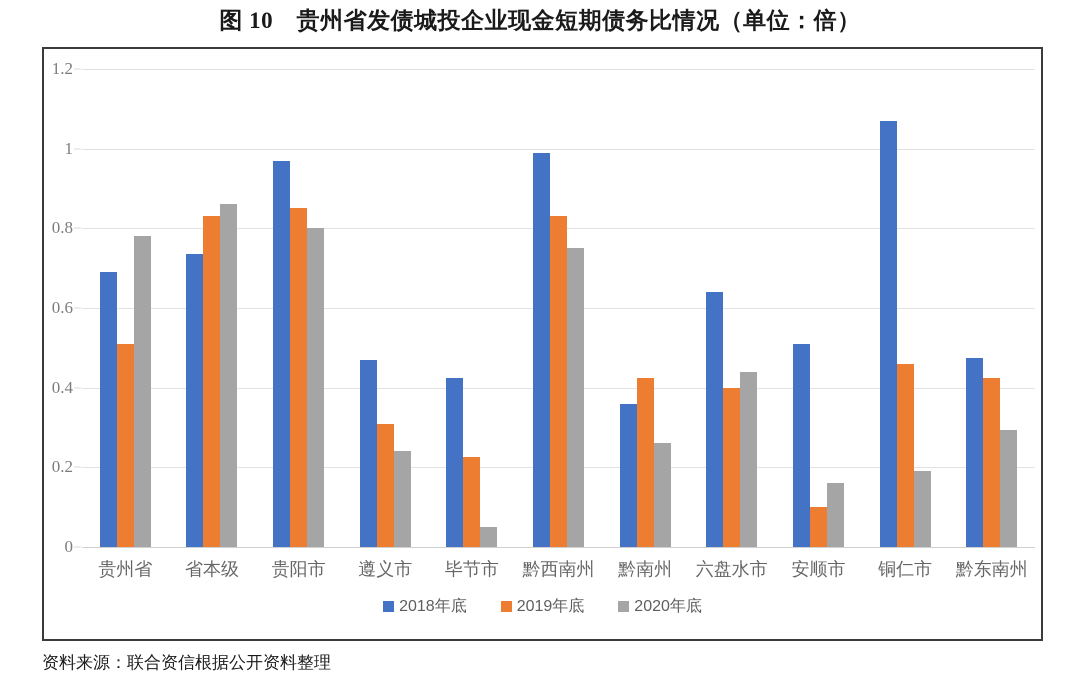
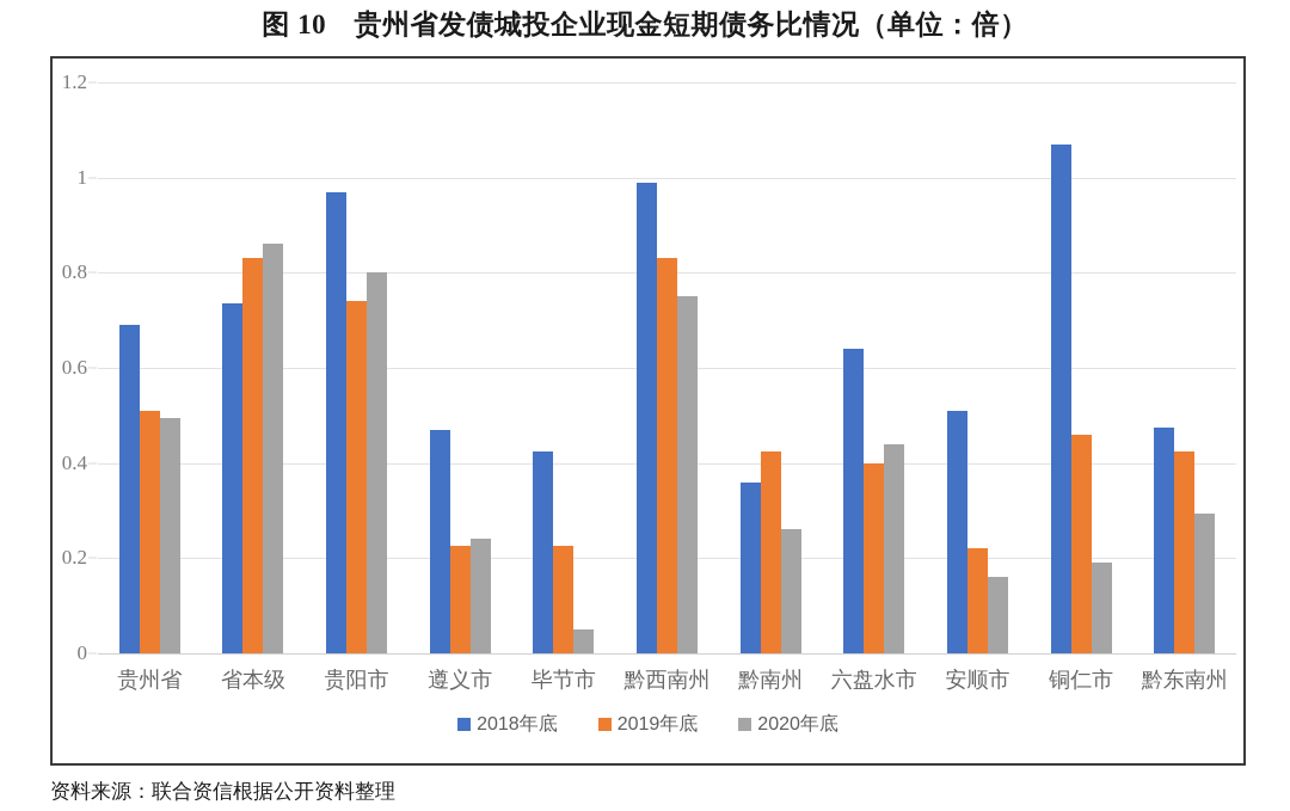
2020年底/贵州省: 0.78 -> 0.49
2019年底/贵阳市: 0.85 -> 0.74
2019年底/遵义市: 0.31 -> 0.23
2019年底/安顺市: 0.10 -> 0.22
